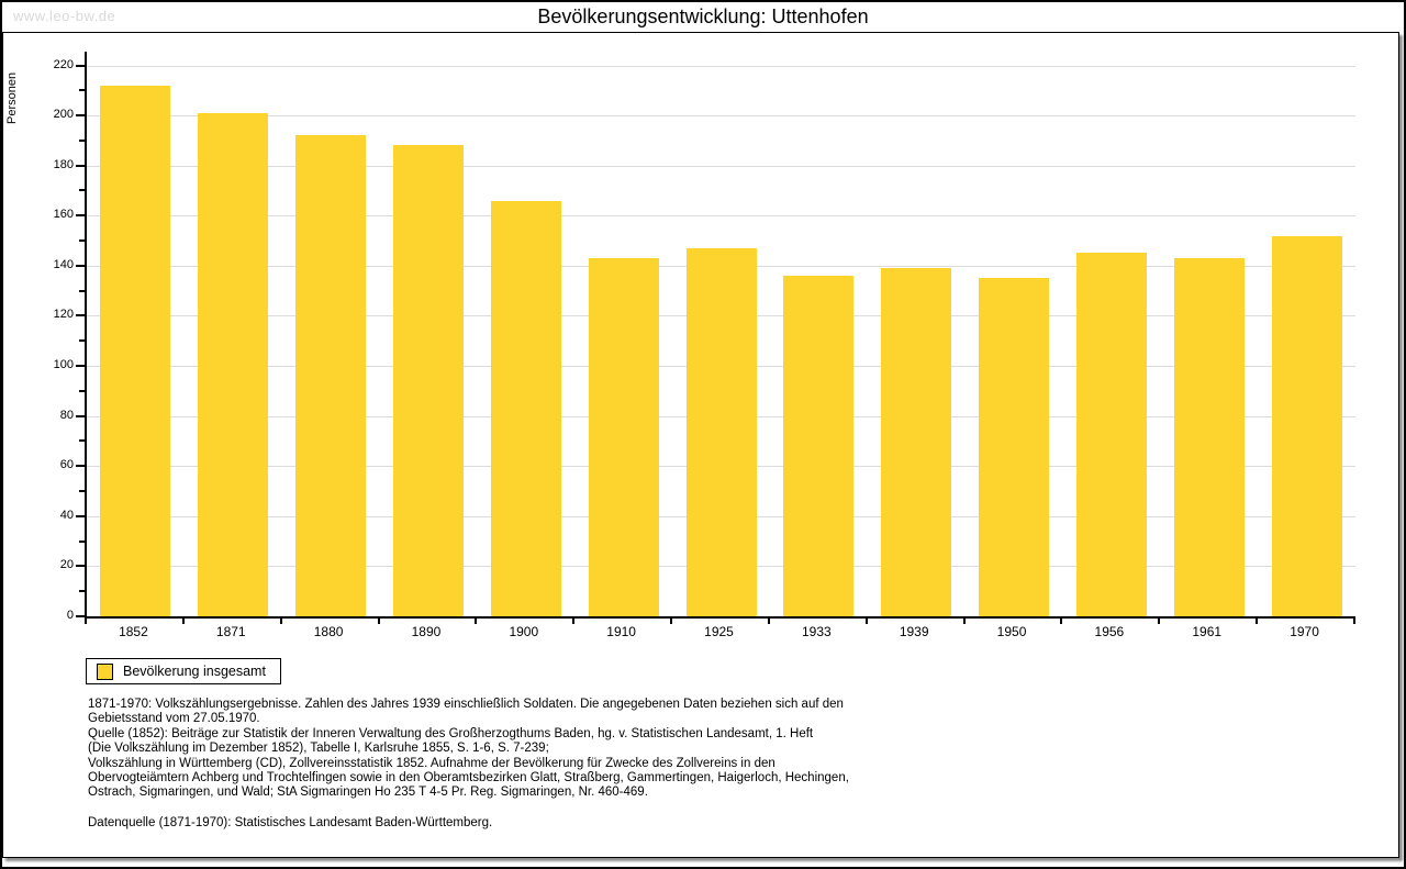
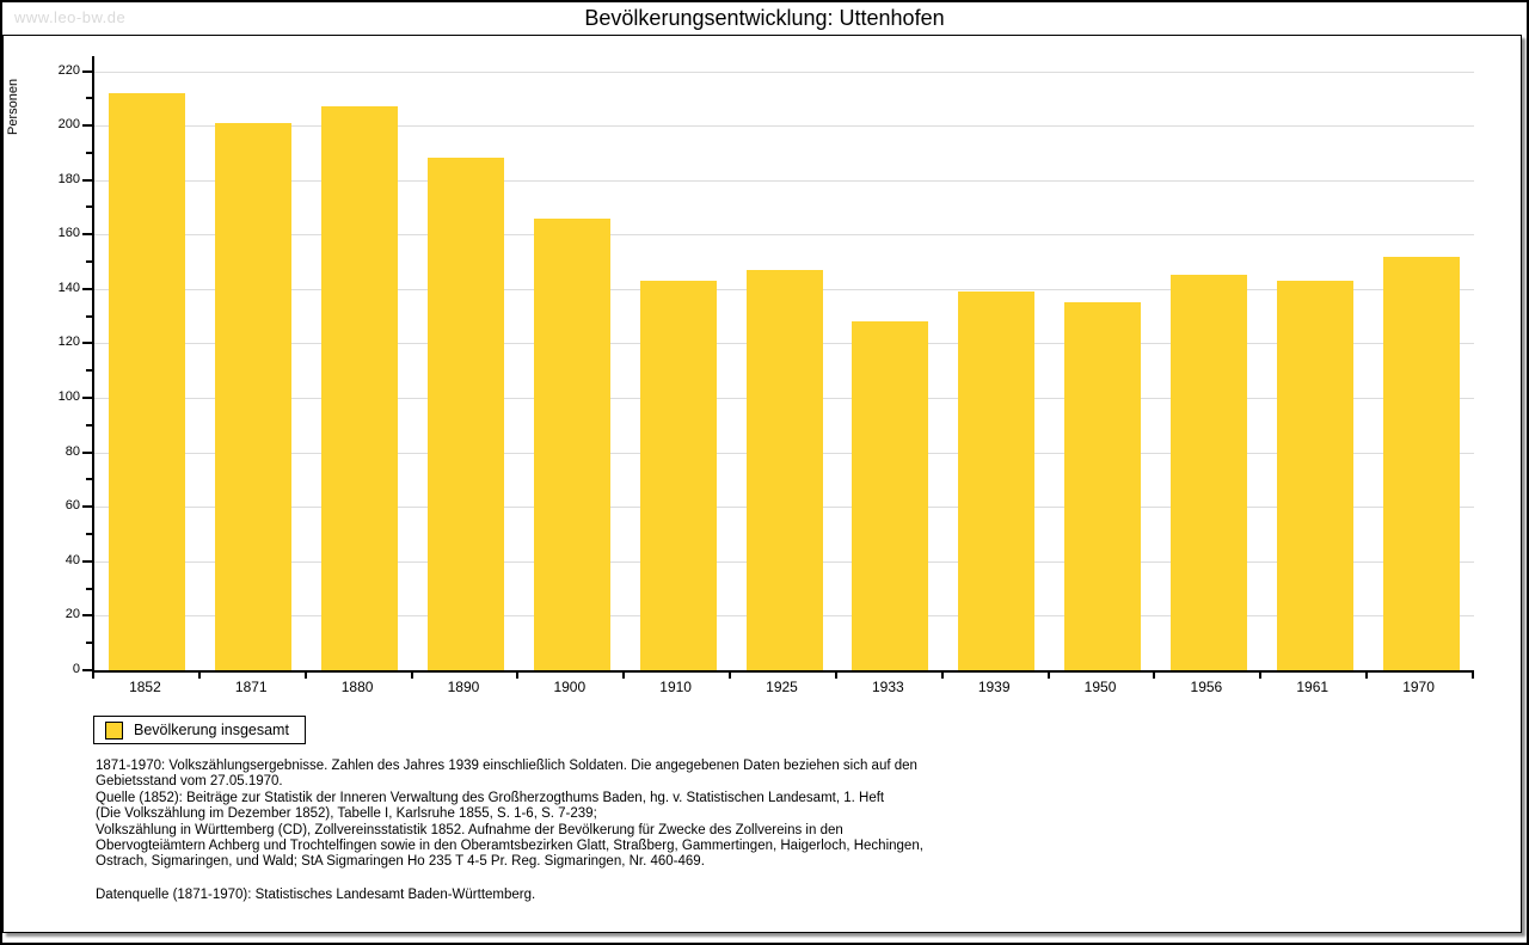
1880: 192 -> 207
1933: 136 -> 128
